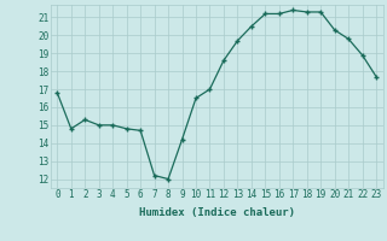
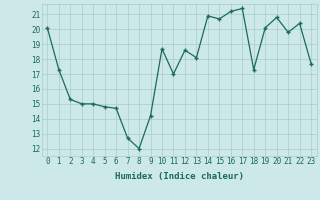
0: 16.8 -> 20.1
1: 14.8 -> 17.3
7: 12.2 -> 12.7
10: 16.5 -> 18.7
13: 19.7 -> 18.1
14: 20.5 -> 20.9
15: 21.2 -> 20.7
18: 21.3 -> 17.3
19: 21.3 -> 20.1
20: 20.3 -> 20.8
22: 18.9 -> 20.4
